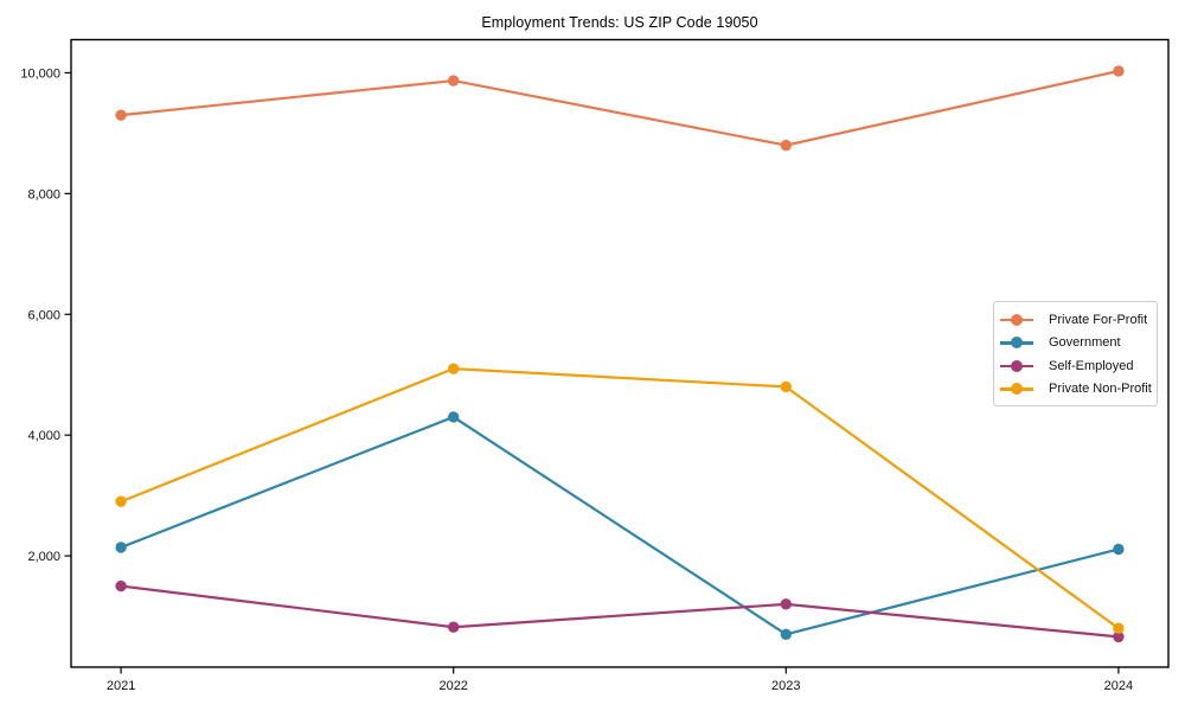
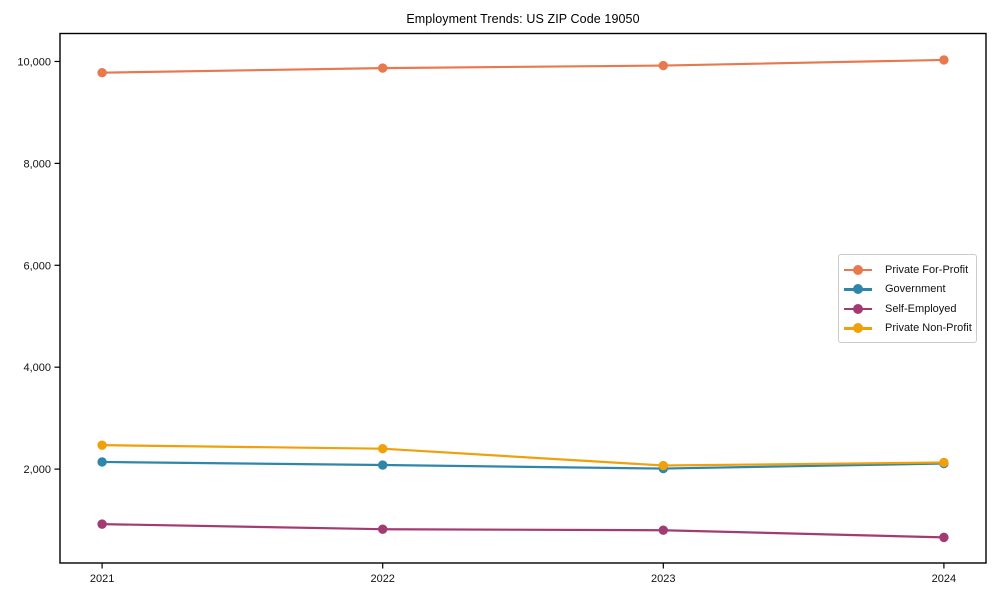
Private For-Profit/2021: 9300 -> 9800
Self-Employed/2021: 1500 -> 900
Private Non-Profit/2021: 2900 -> 2500
Government/2022: 4300 -> 2100
Private Non-Profit/2022: 5100 -> 2400
Private For-Profit/2023: 8800 -> 9900
Government/2023: 700 -> 2000
Self-Employed/2023: 1200 -> 800
Private Non-Profit/2023: 4800 -> 2100
Private Non-Profit/2024: 800 -> 2100
